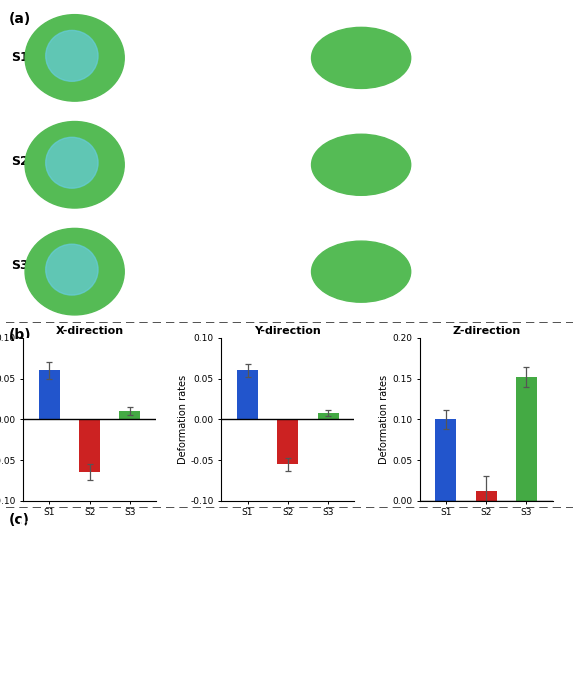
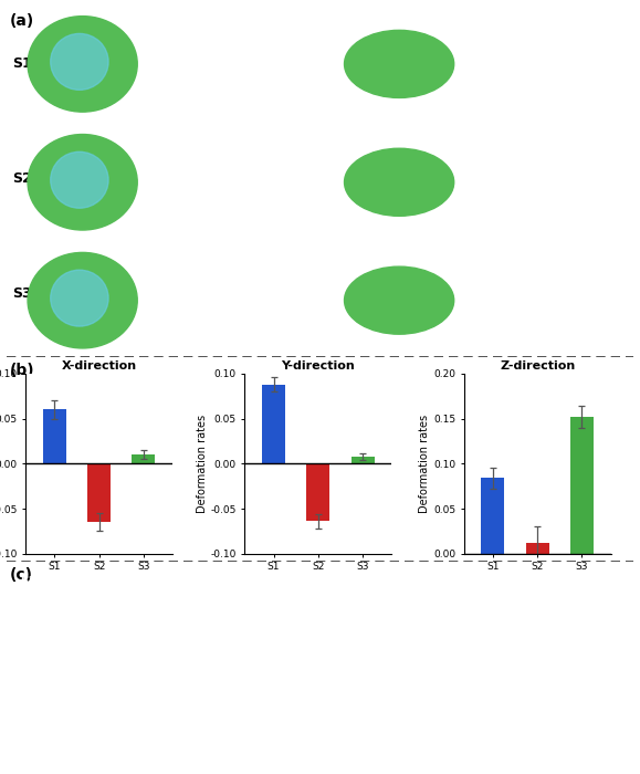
Y-direction/S1: 0.060 -> 0.088
Y-direction/S2: -0.055 -> -0.064
Z-direction/S1: 0.100 -> 0.084
